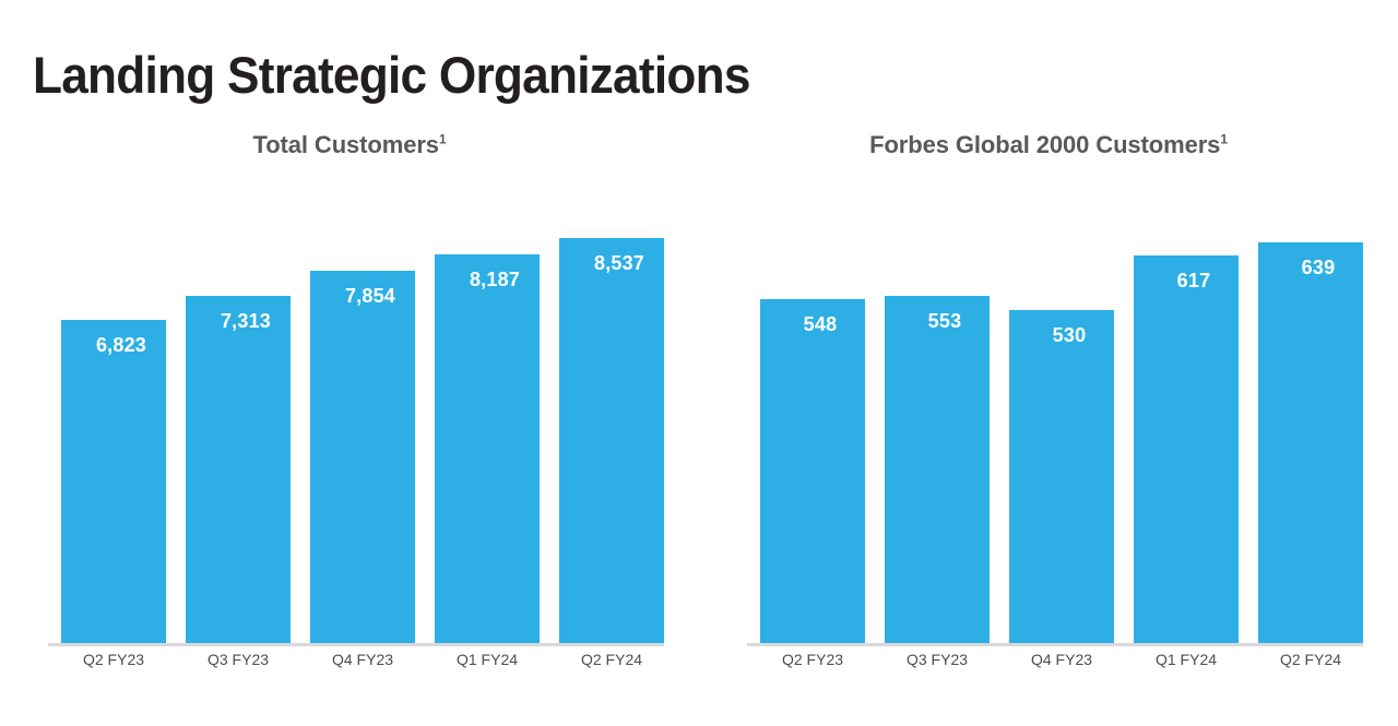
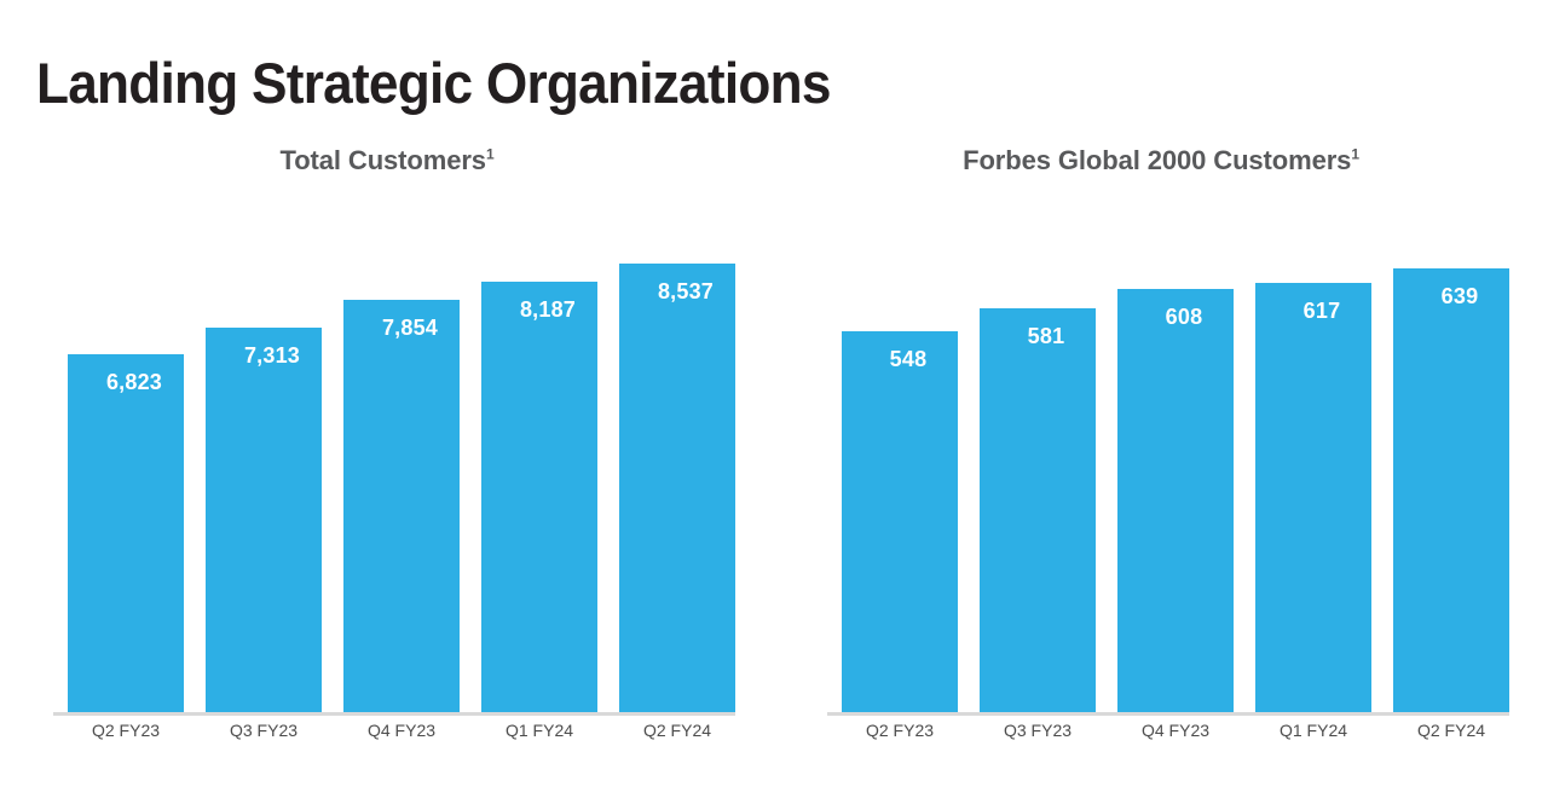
Forbes Global 2000 Customers/Q3 FY23: 553 -> 581
Forbes Global 2000 Customers/Q4 FY23: 530 -> 608
